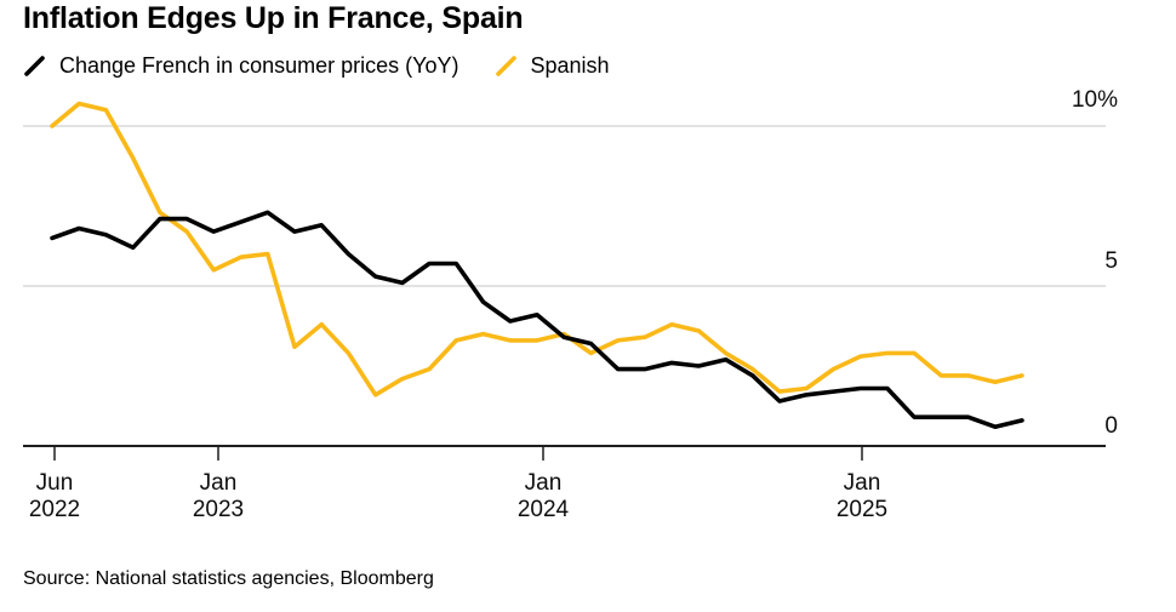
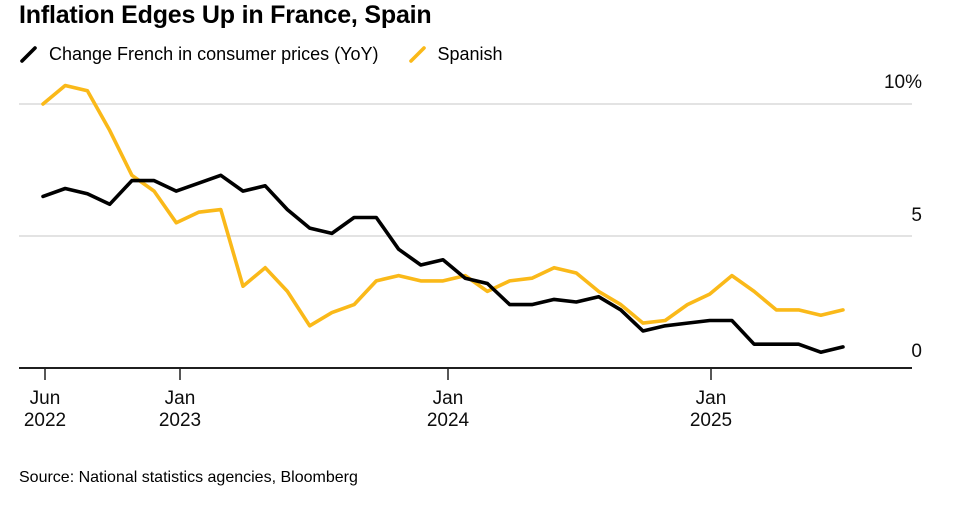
Spanish/Jan 2025: 2.9% -> 3.5%
